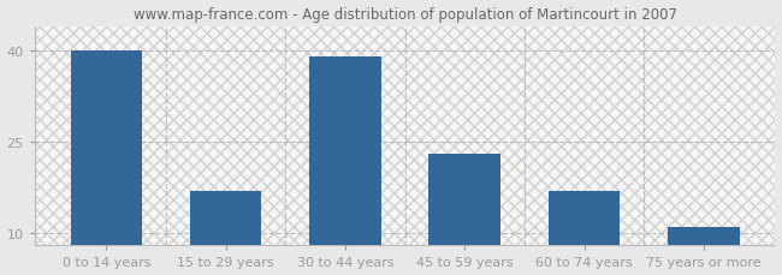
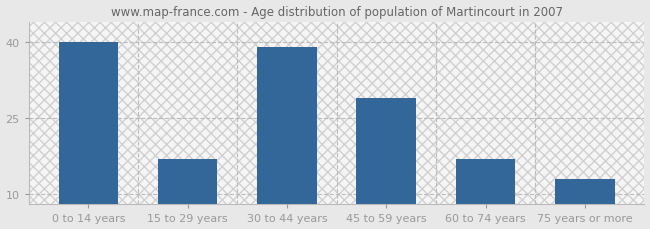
45 to 59 years: 23 -> 29
75 years or more: 11 -> 13
